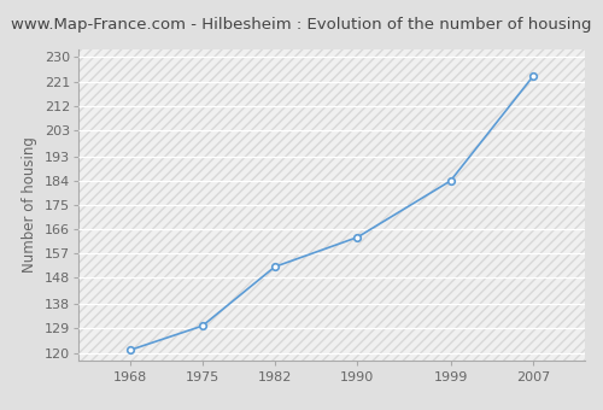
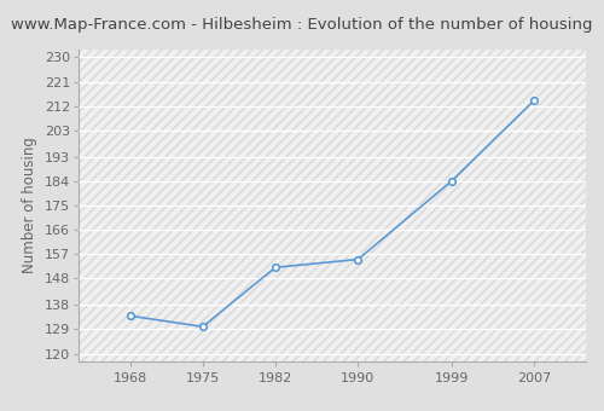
1968: 121 -> 134
1990: 163 -> 155
2007: 223 -> 214
